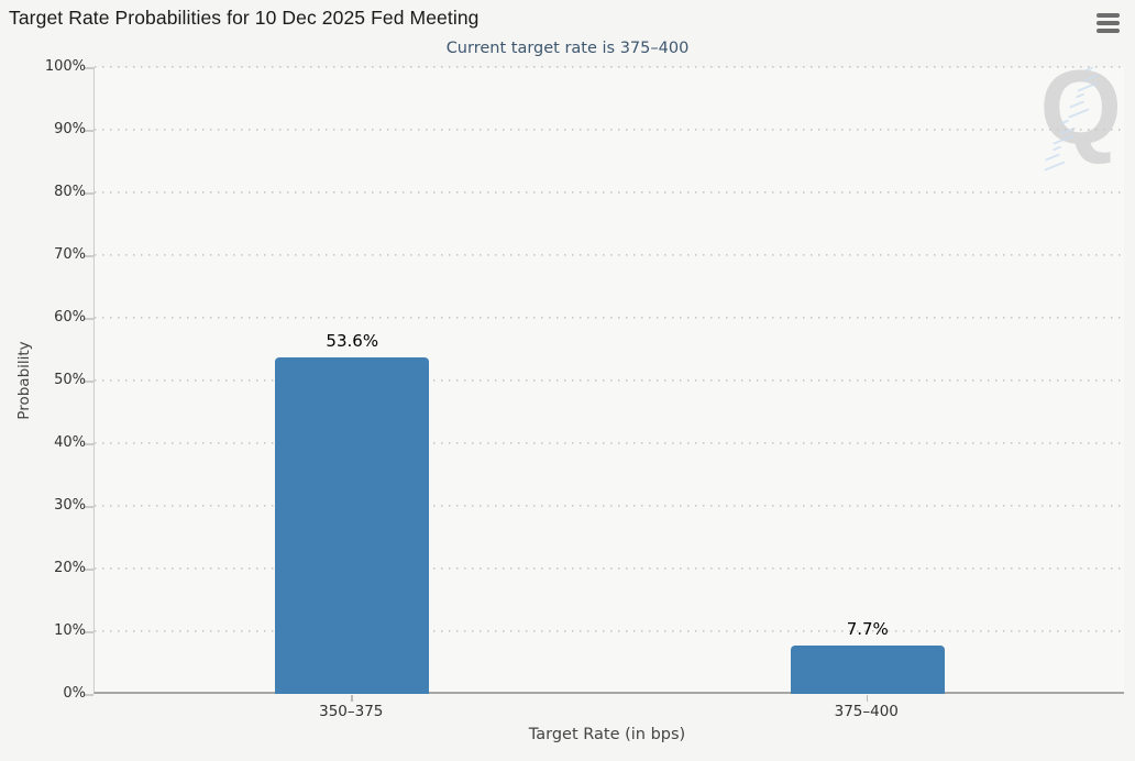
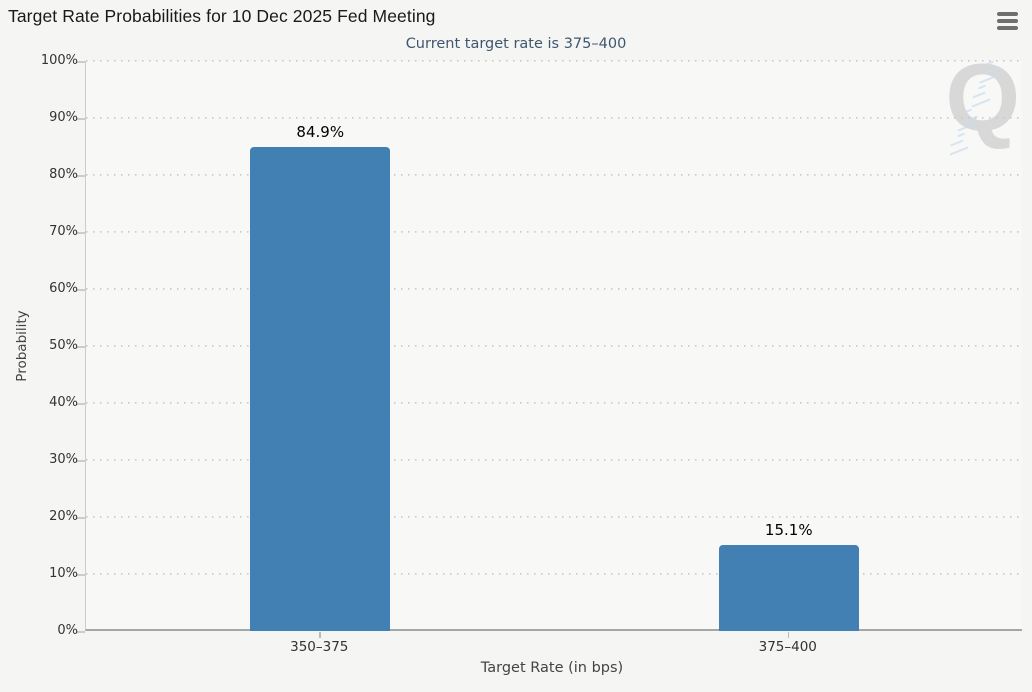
350–375: 53.6% -> 84.9%
375–400: 7.7% -> 15.1%
